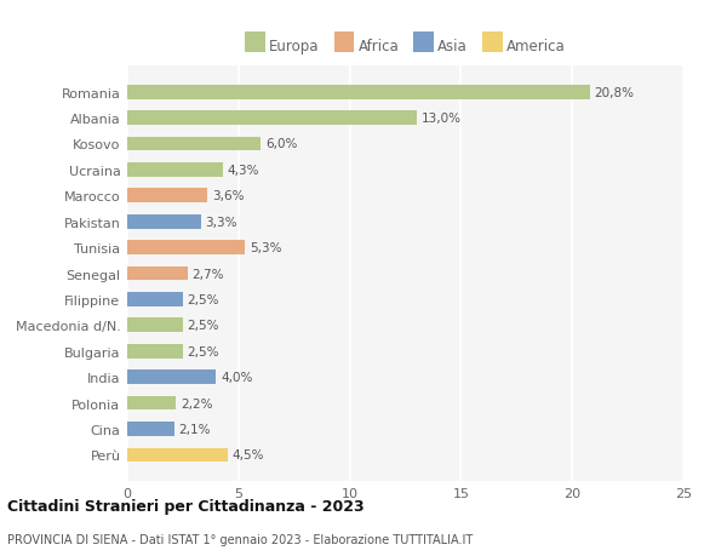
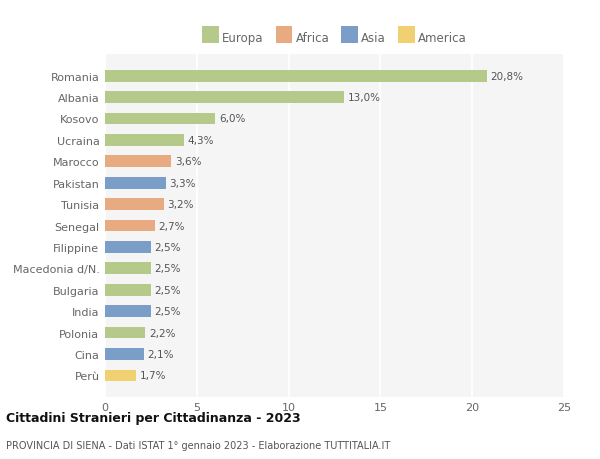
Tunisia: 5,3% -> 3,2%
India: 4,0% -> 2,5%
Perù: 4,5% -> 1,7%
